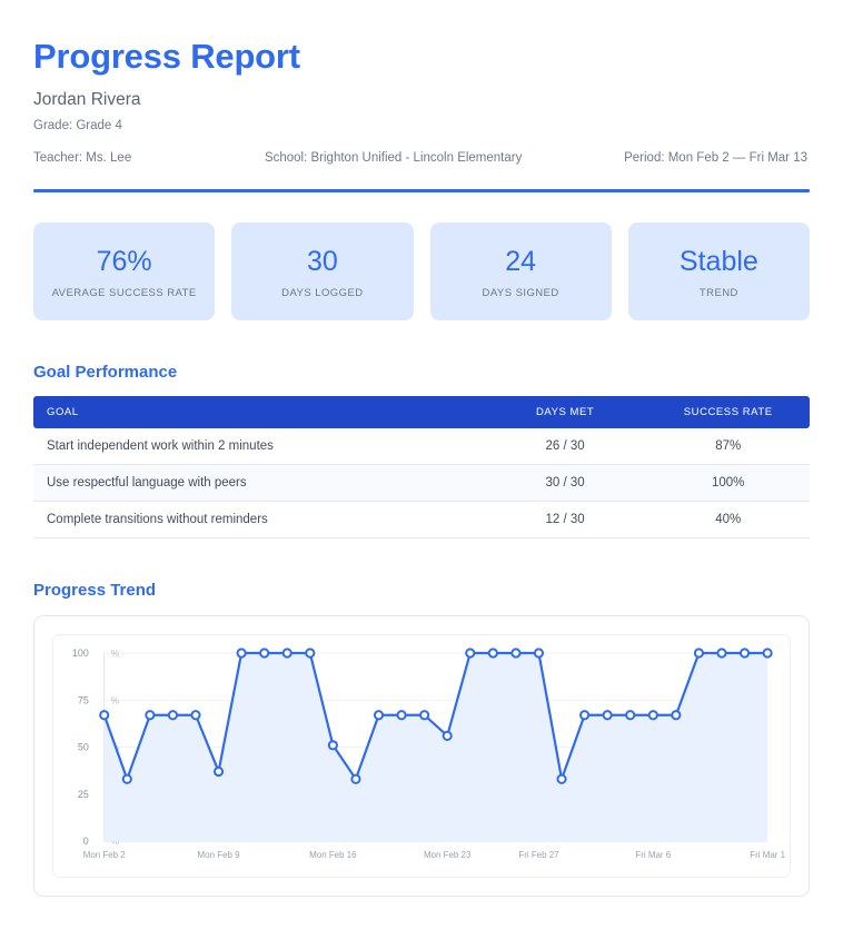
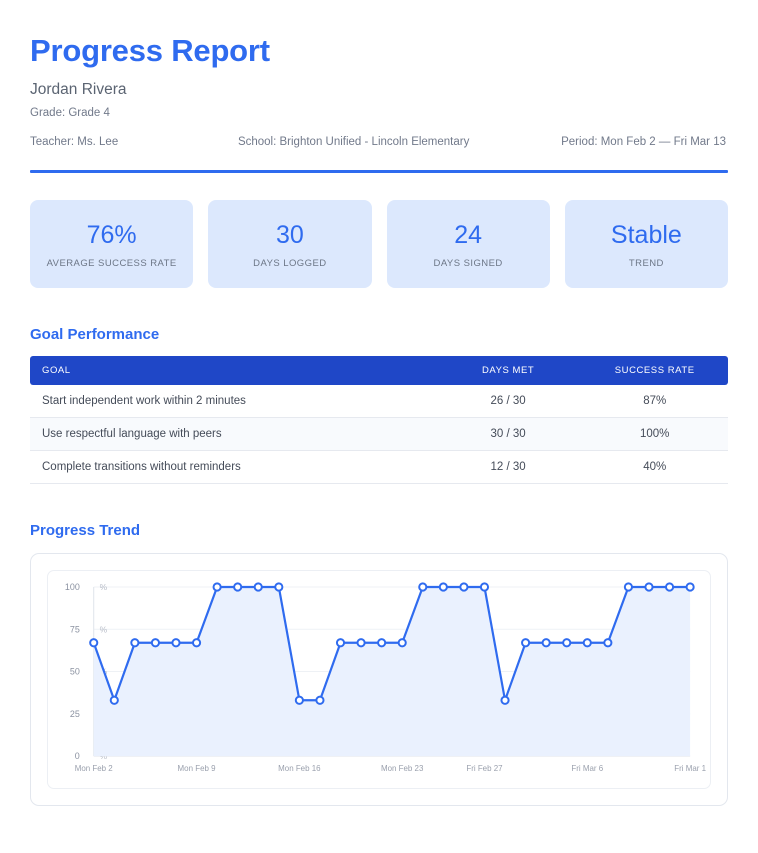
Mon Feb 9: 37 -> 67
Mon Feb 16: 51 -> 33
Mon Feb 23: 56 -> 67
